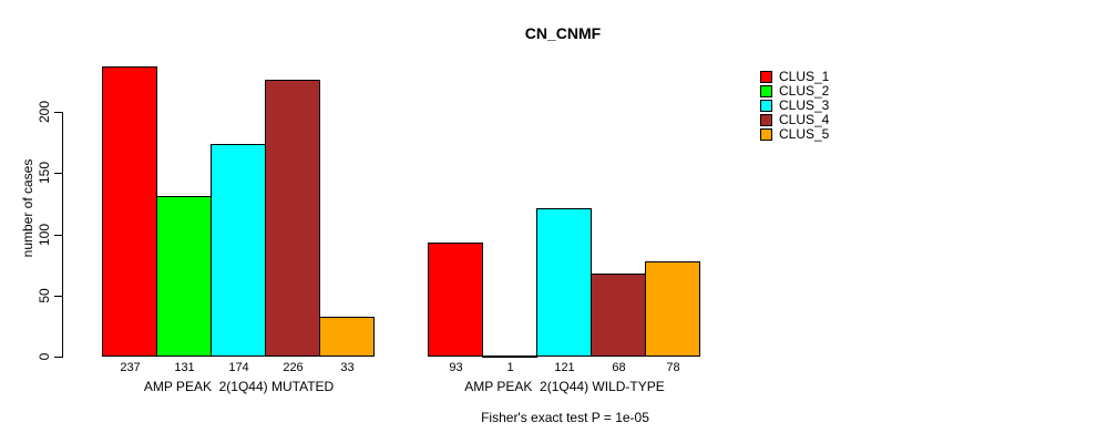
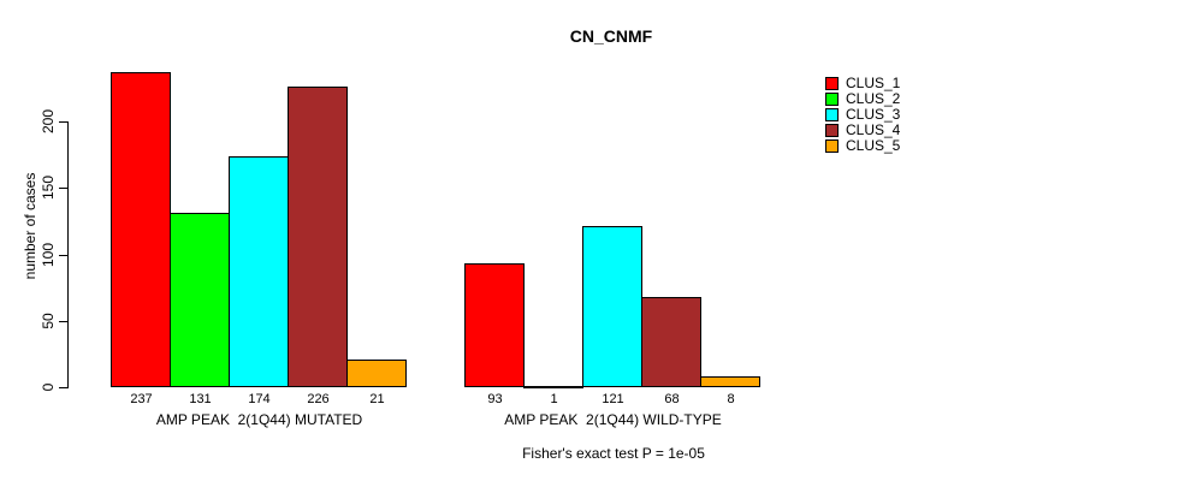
CLUS_5/AMP PEAK 2(1Q44) MUTATED: 33 -> 21
CLUS_5/AMP PEAK 2(1Q44) WILD-TYPE: 78 -> 8
